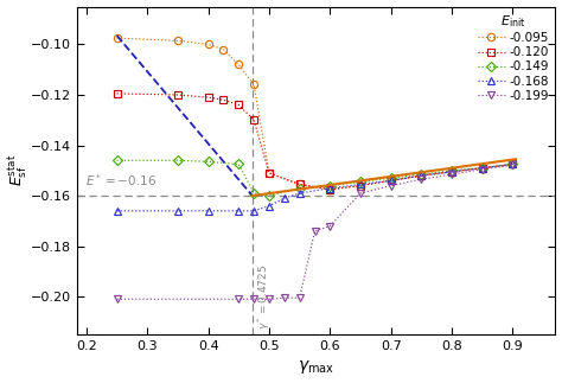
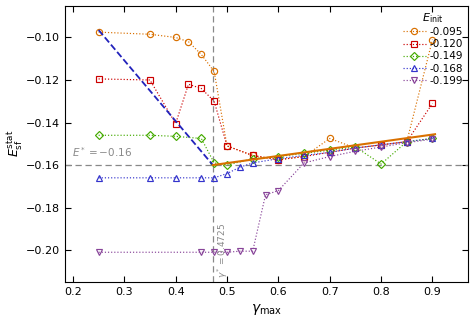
-0.120/0.4: -0.1210 -> -0.1405
-0.095/0.7: -0.1540 -> -0.1475
-0.149/0.8: -0.1500 -> -0.1595
-0.095/0.9: -0.1475 -> -0.1010
-0.120/0.9: -0.1475 -> -0.1310
